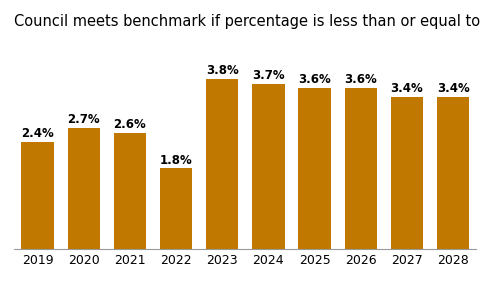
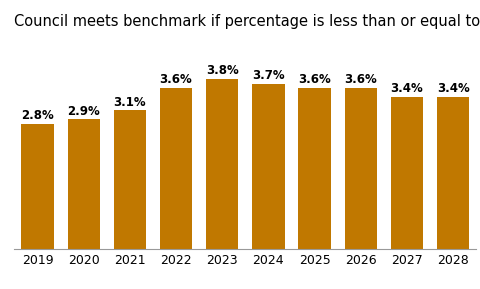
2019: 2.4% -> 2.8%
2020: 2.7% -> 2.9%
2021: 2.6% -> 3.1%
2022: 1.8% -> 3.6%
